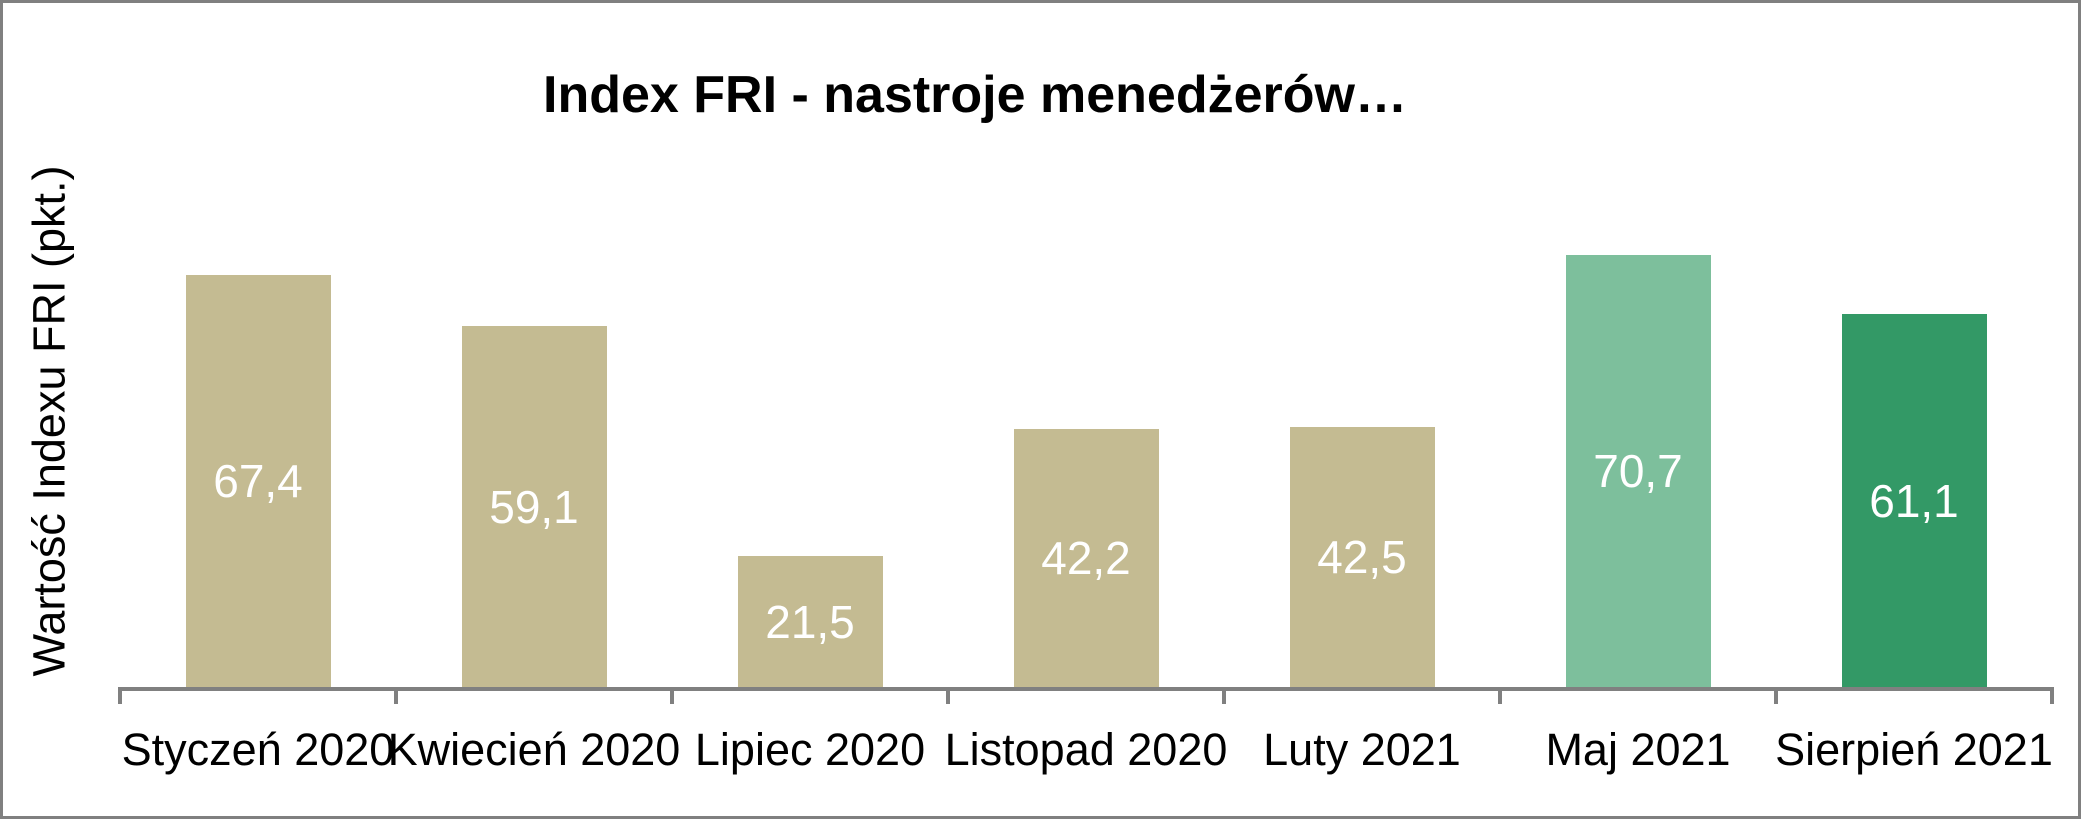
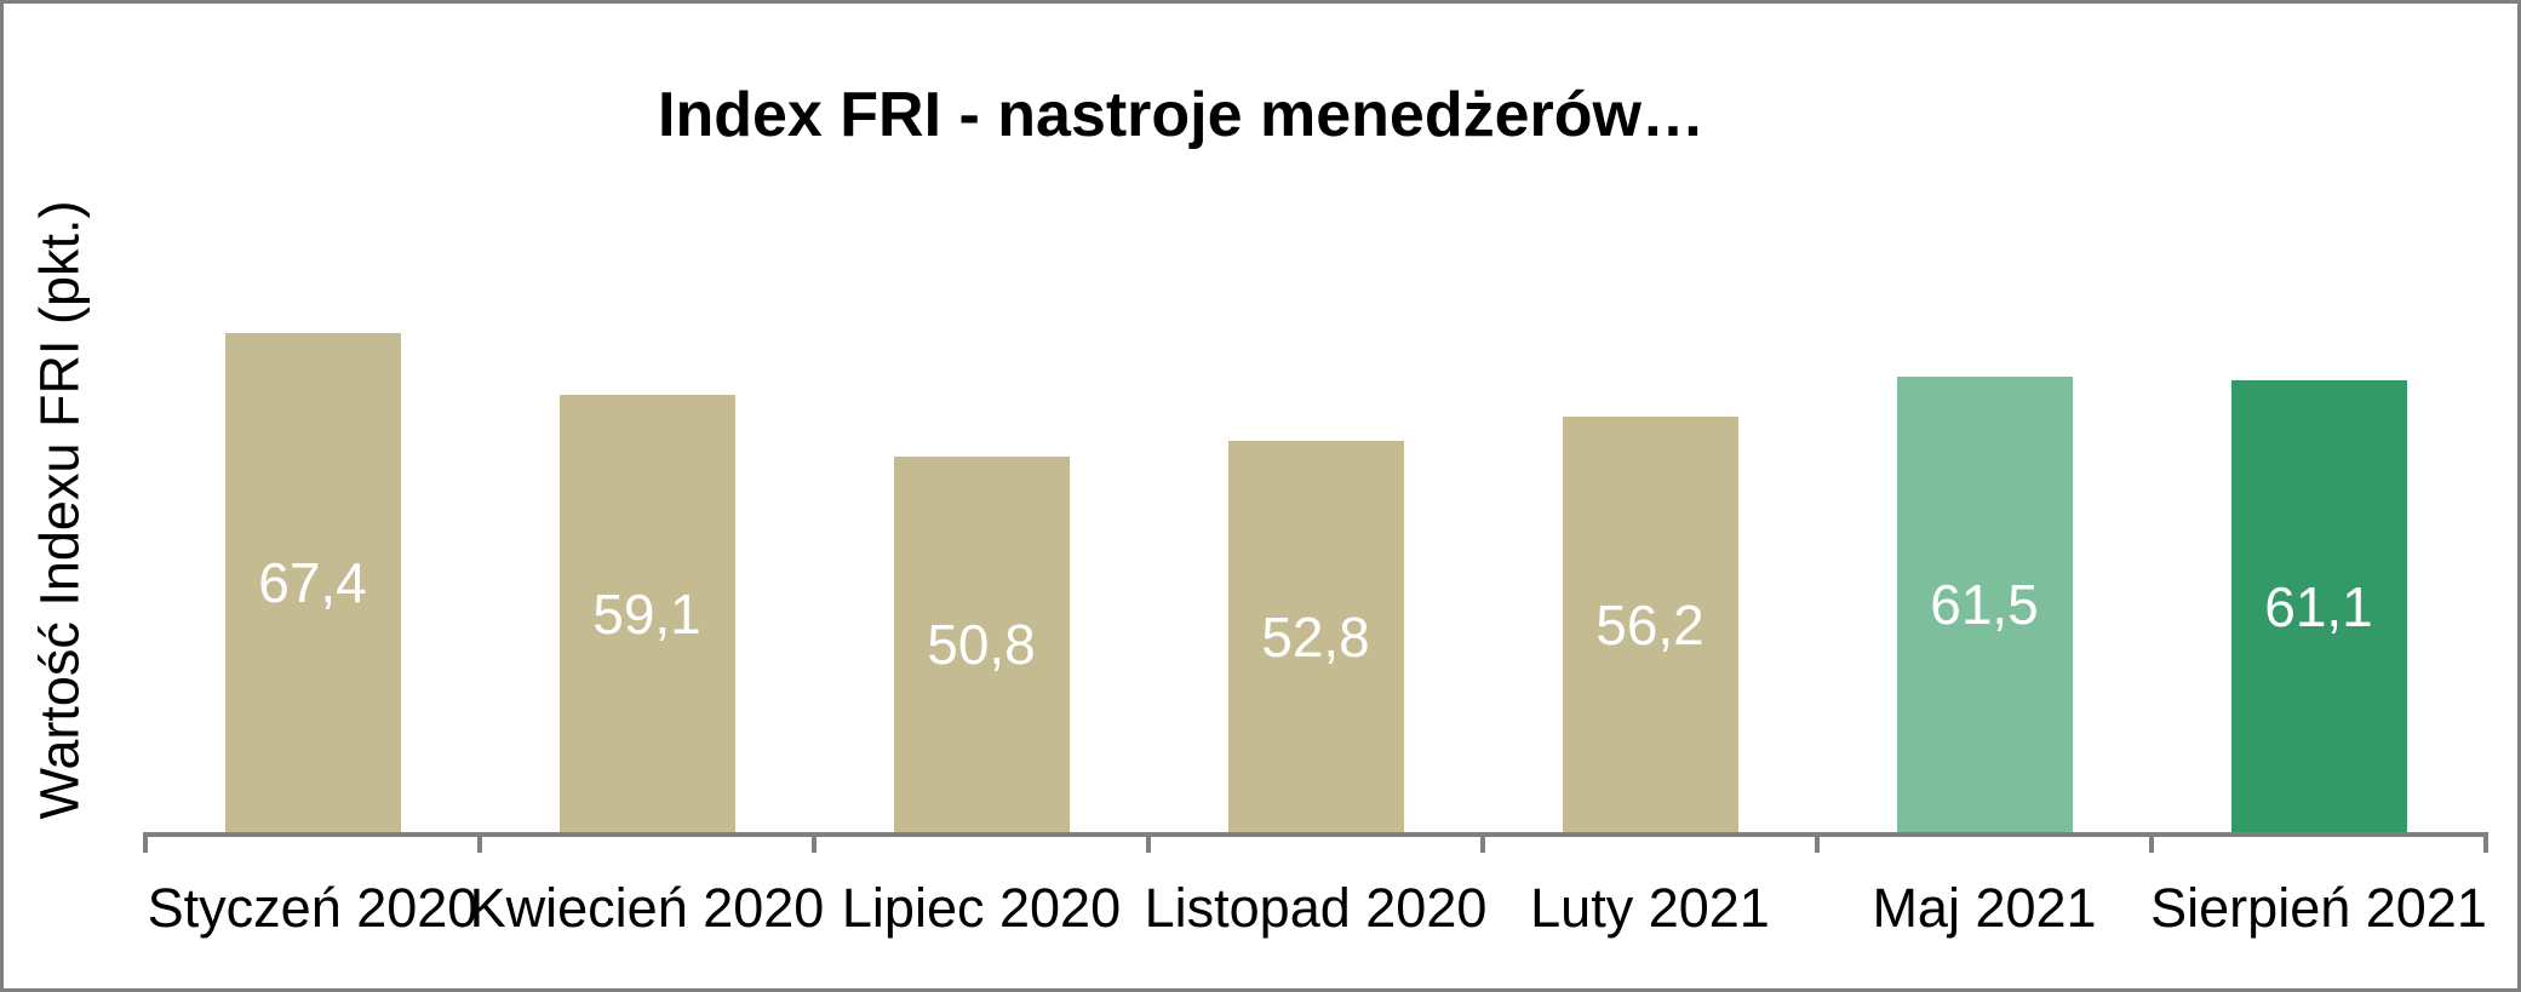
Lipiec 2020: 21,5 -> 50,8
Listopad 2020: 42,2 -> 52,8
Luty 2021: 42,5 -> 56,2
Maj 2021: 70,7 -> 61,5
